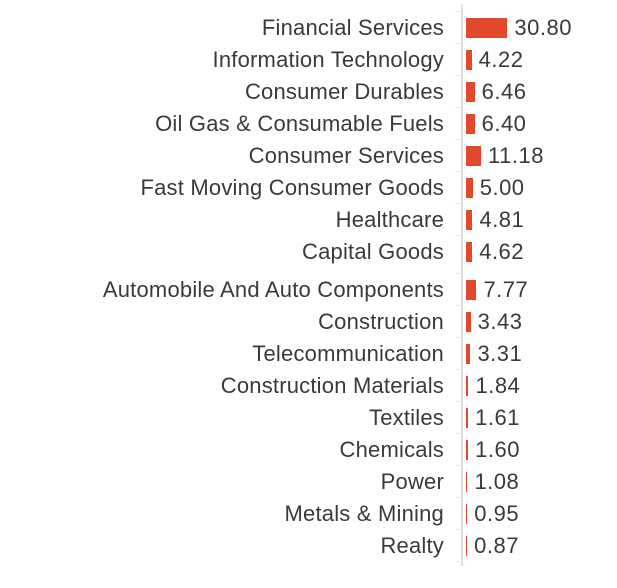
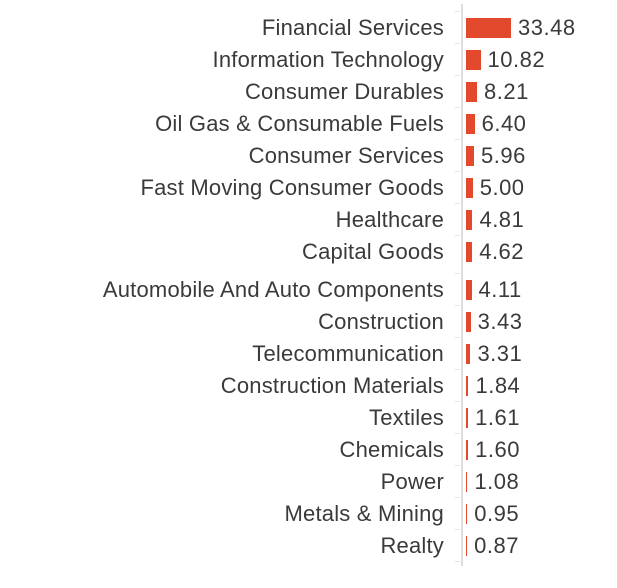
Financial Services: 30.80 -> 33.48
Information Technology: 4.22 -> 10.82
Consumer Durables: 6.46 -> 8.21
Consumer Services: 11.18 -> 5.96
Automobile And Auto Components: 7.77 -> 4.11
